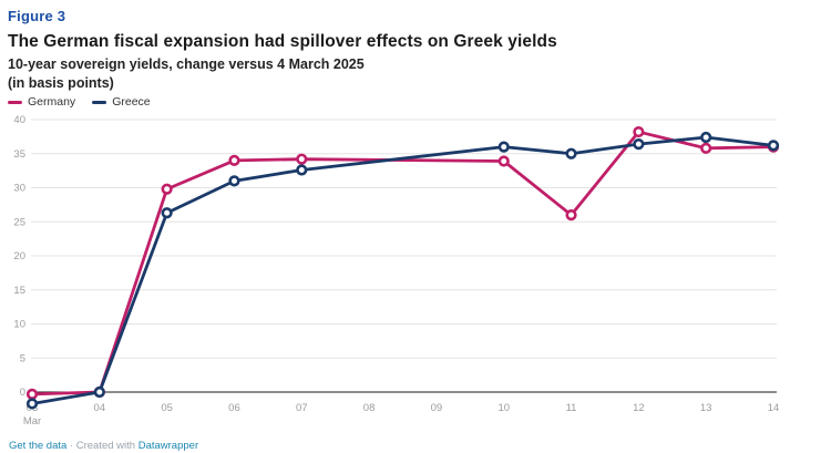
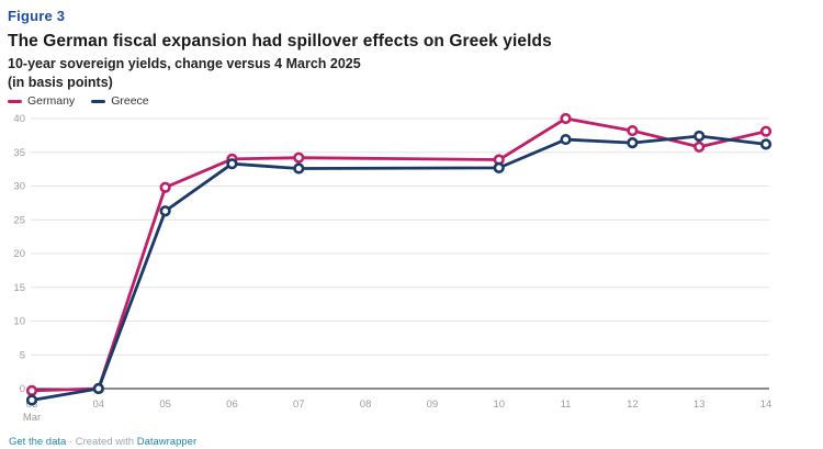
Greece/06: 31 -> 33
Greece/10: 36 -> 33
Germany/11: 26 -> 40
Greece/11: 35 -> 37
Germany/14: 36 -> 38
